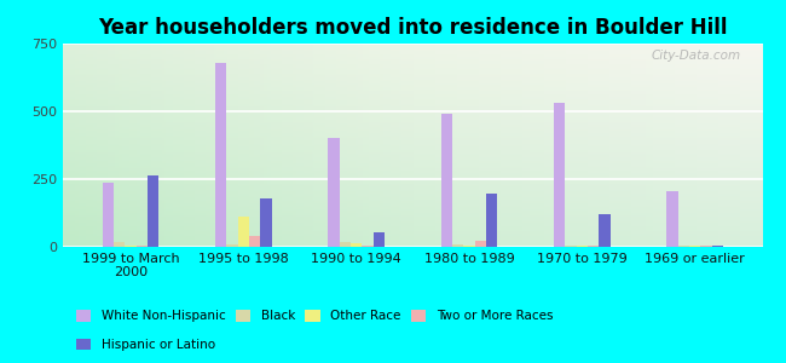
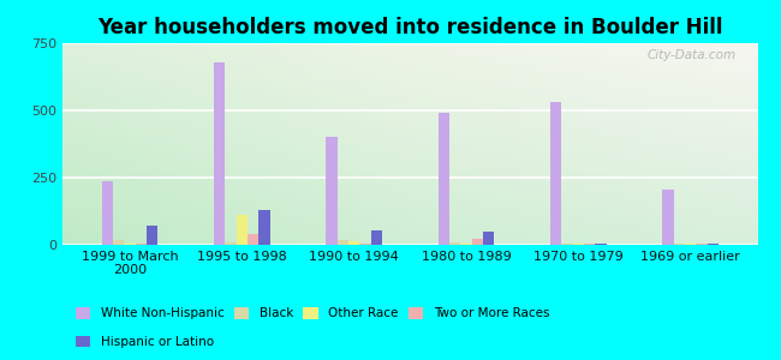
Hispanic or Latino/1999 to March 2000: 265 -> 70
Hispanic or Latino/1995 to 1998: 180 -> 130
Hispanic or Latino/1980 to 1989: 195 -> 50
Hispanic or Latino/1970 to 1979: 120 -> 5
